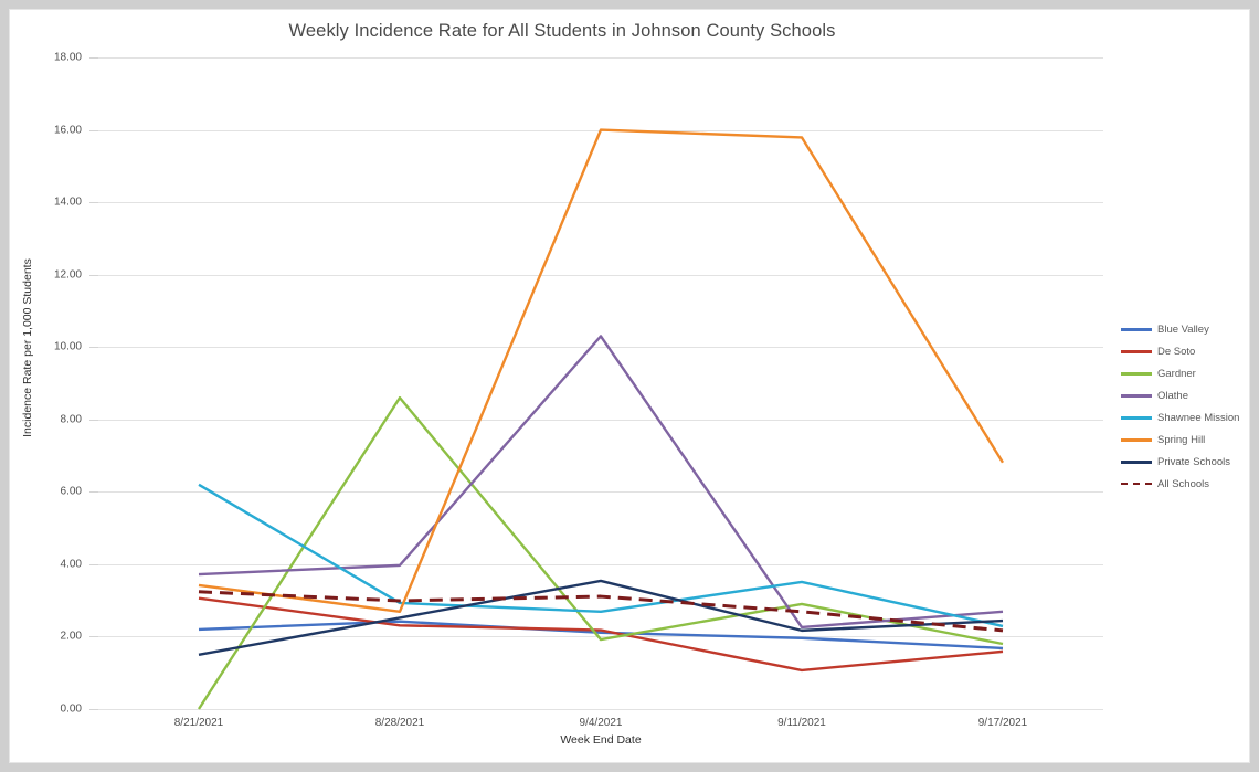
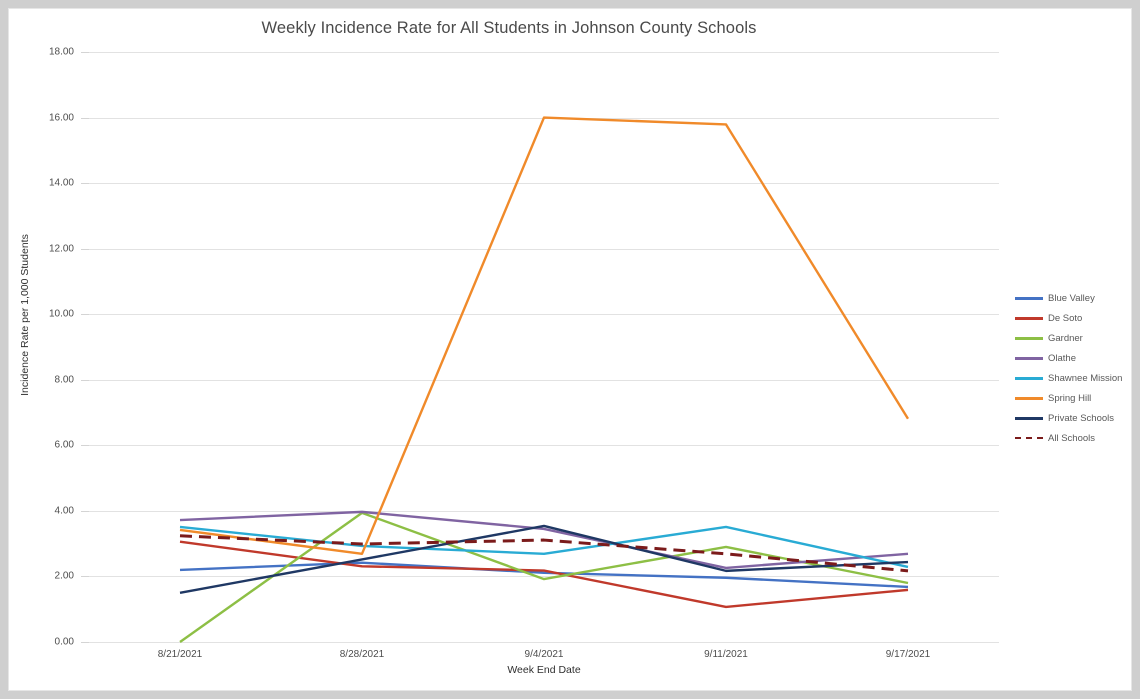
Shawnee Mission/8/21/2021: 6.2 -> 3.5
Gardner/8/28/2021: 8.6 -> 3.9
Olathe/9/4/2021: 10.3 -> 3.5
